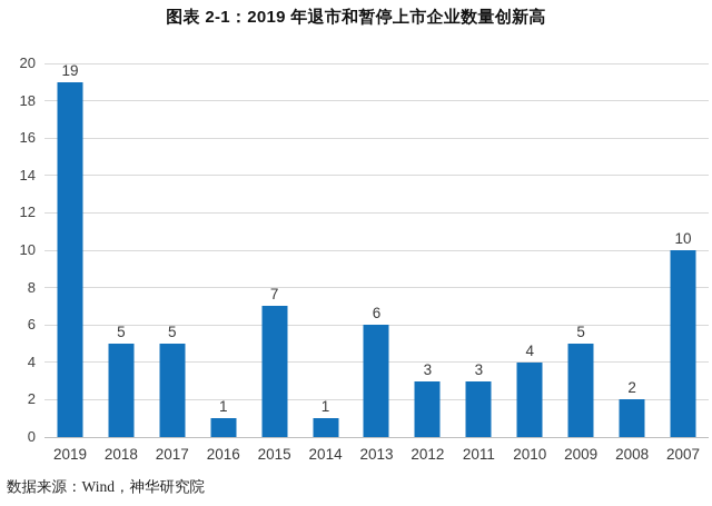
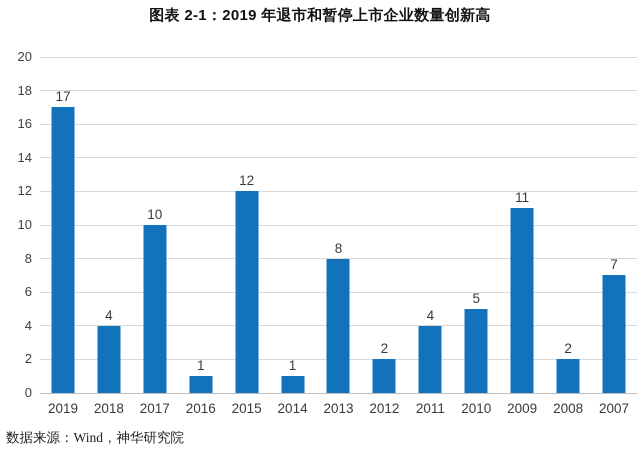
2019: 19 -> 17
2018: 5 -> 4
2017: 5 -> 10
2015: 7 -> 12
2013: 6 -> 8
2012: 3 -> 2
2011: 3 -> 4
2010: 4 -> 5
2009: 5 -> 11
2007: 10 -> 7
